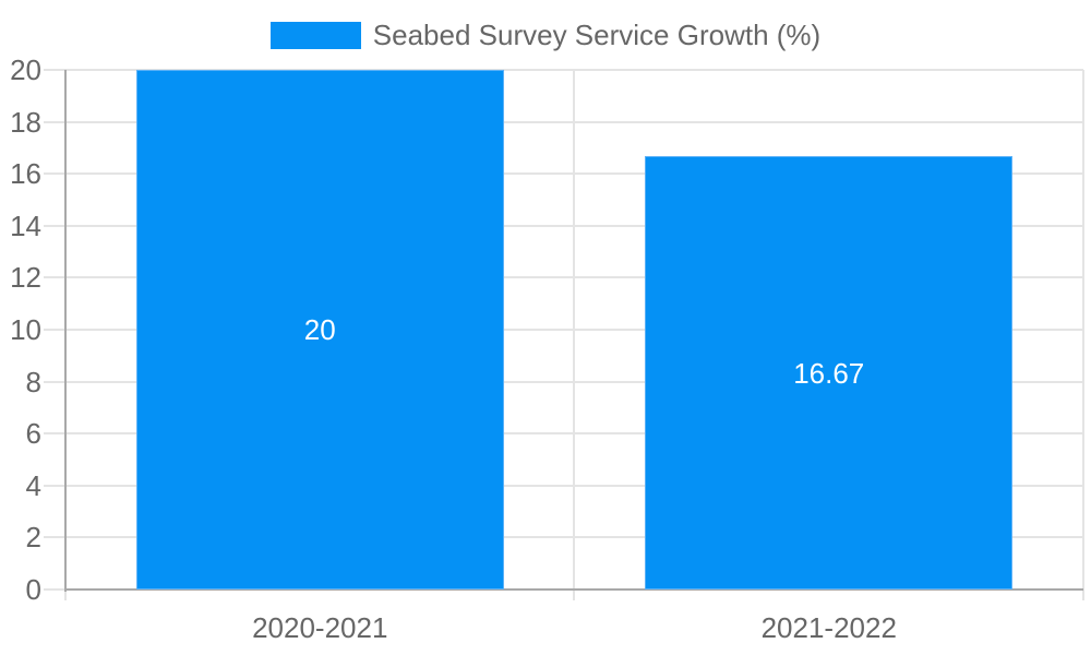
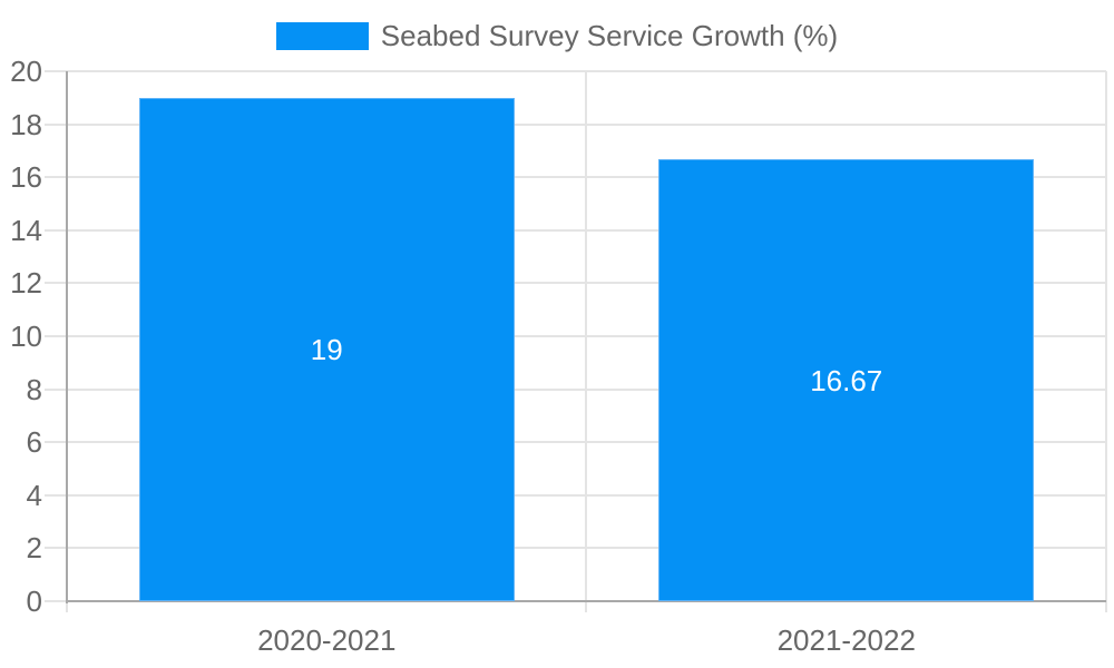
2020-2021: 20 -> 19
